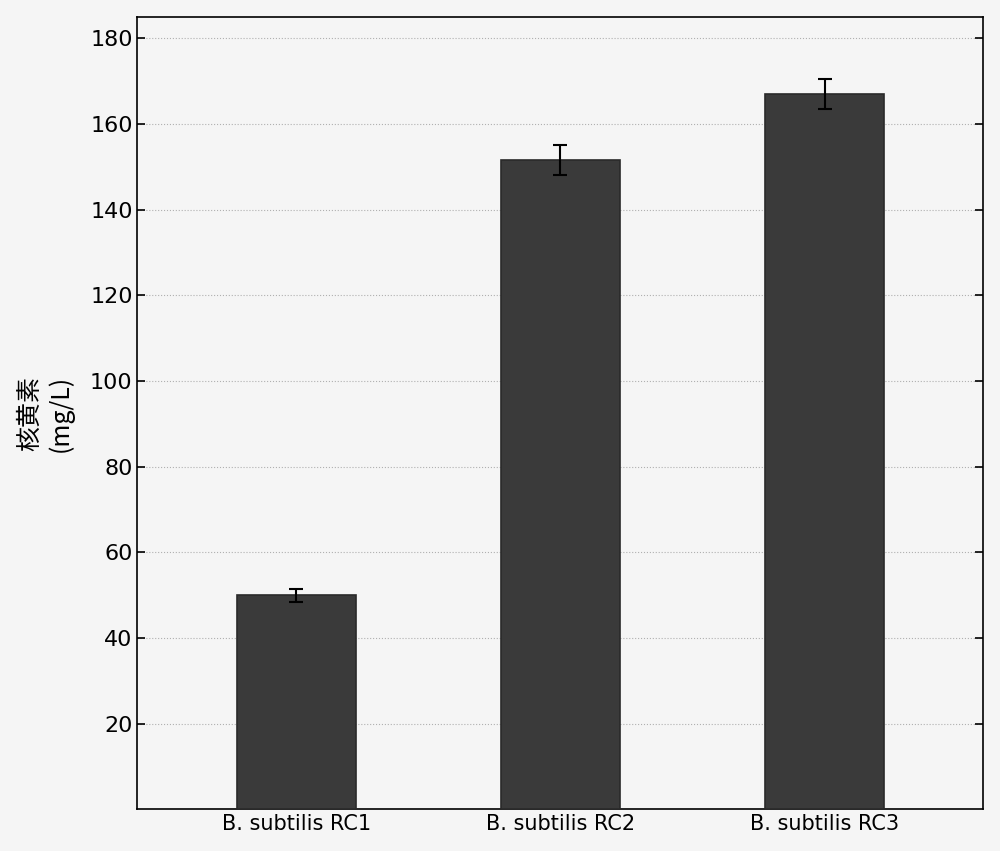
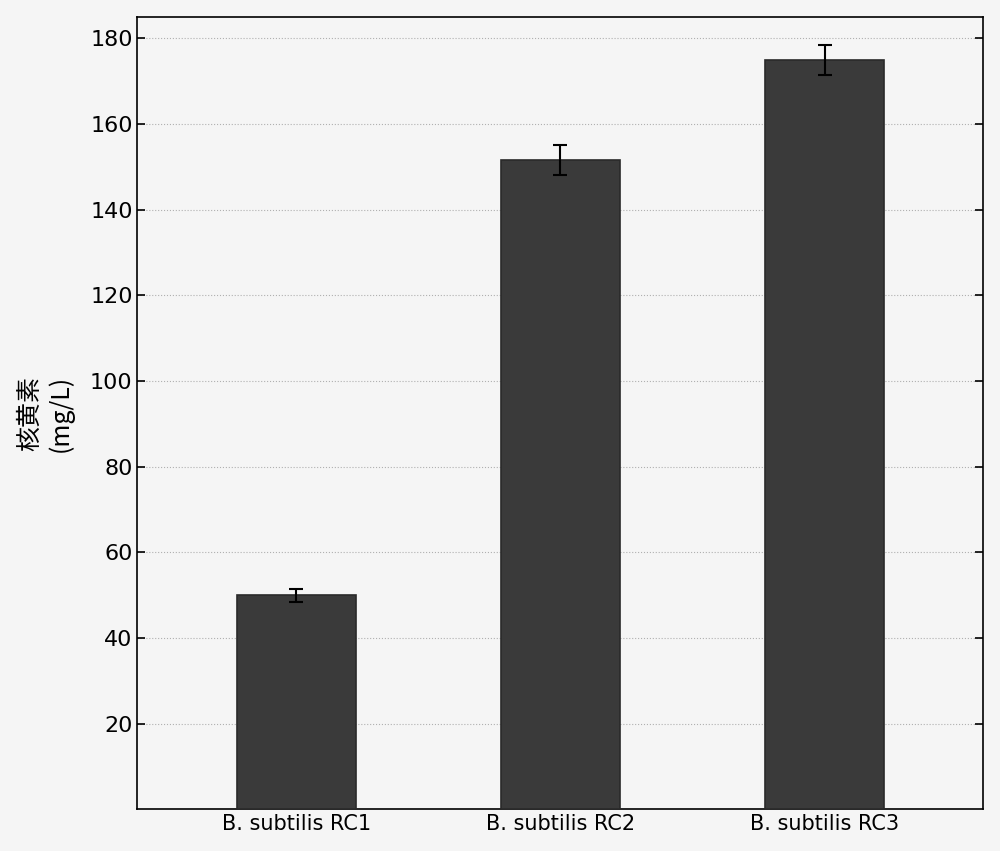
B. subtilis RC3: 167.0 -> 175.0
